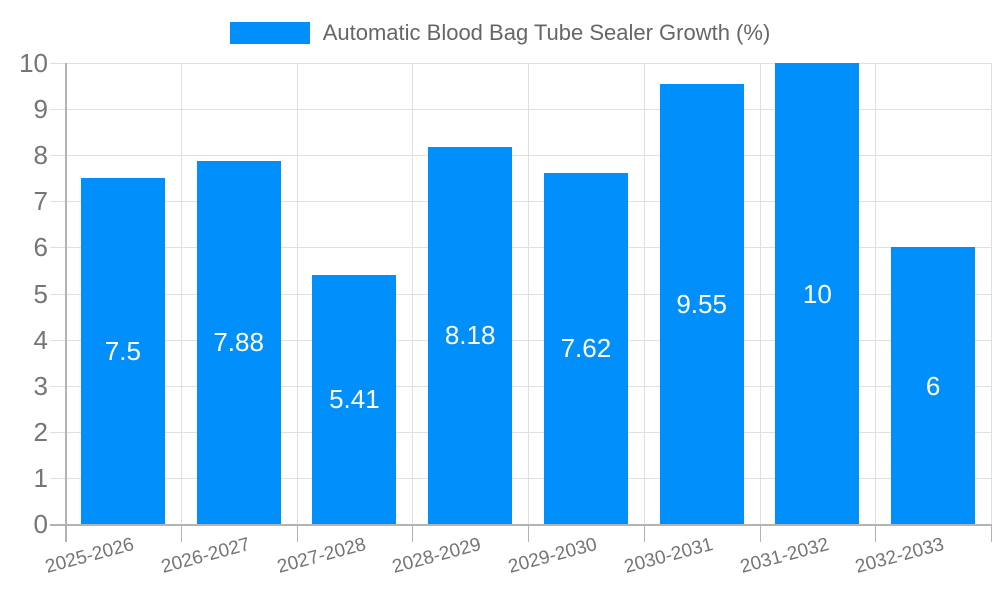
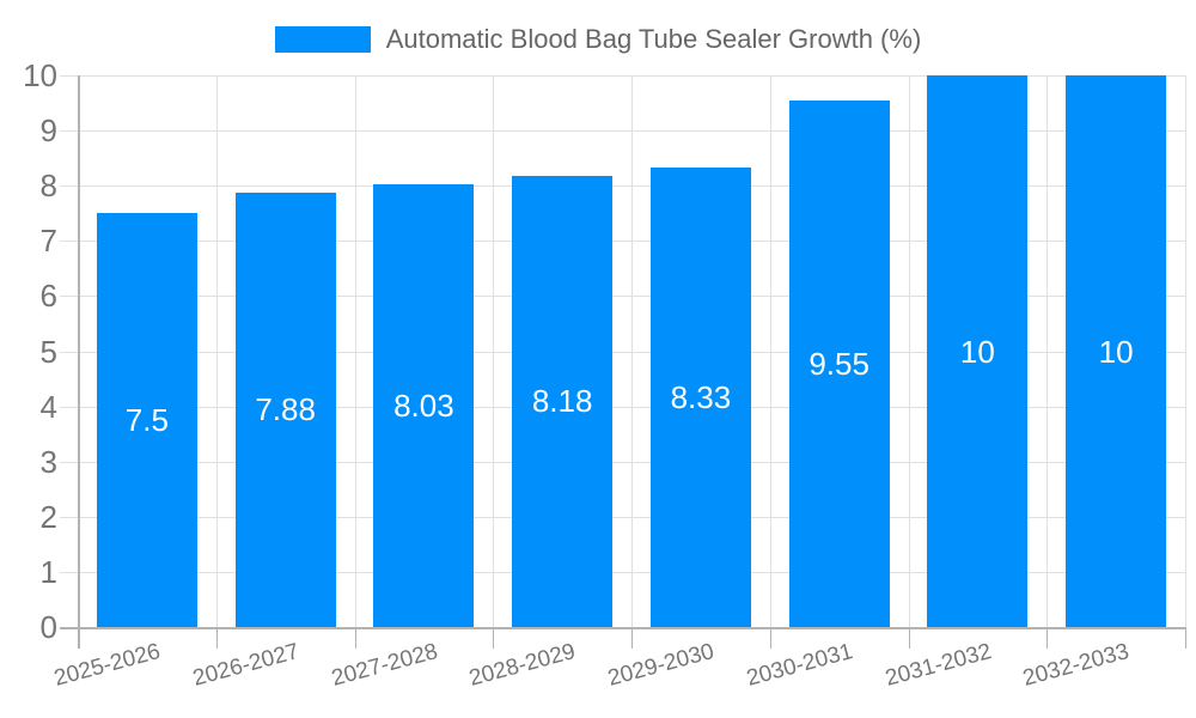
2027-2028: 5.41 -> 8.03
2029-2030: 7.62 -> 8.33
2032-2033: 6 -> 10
